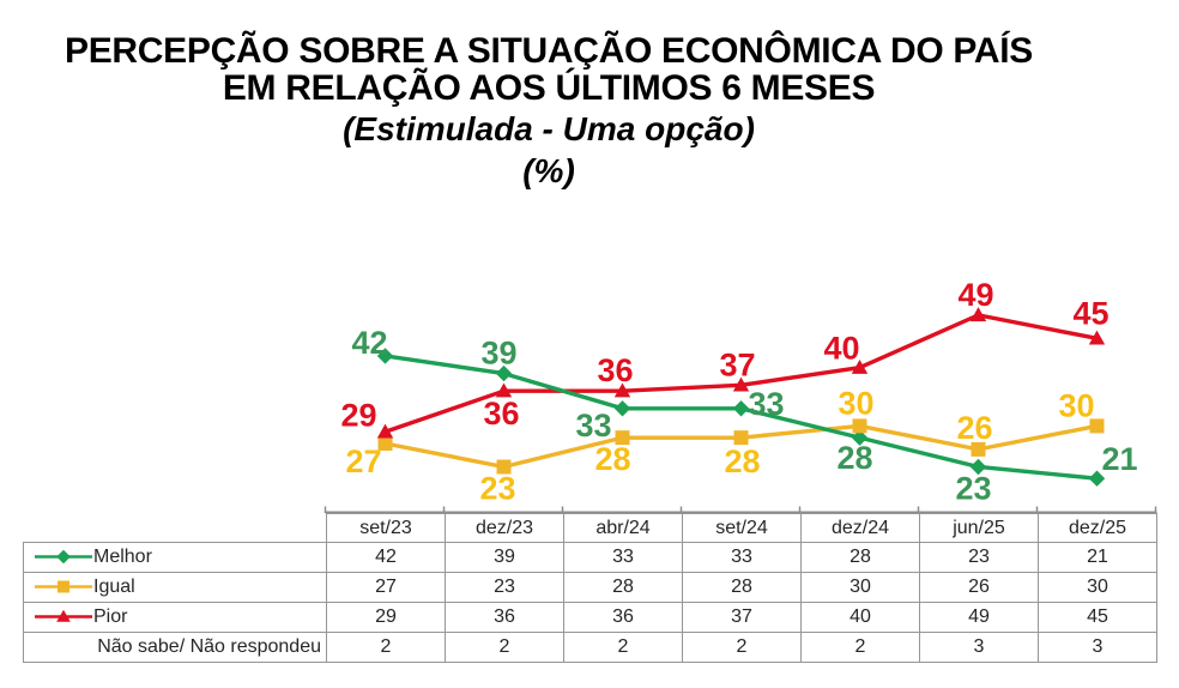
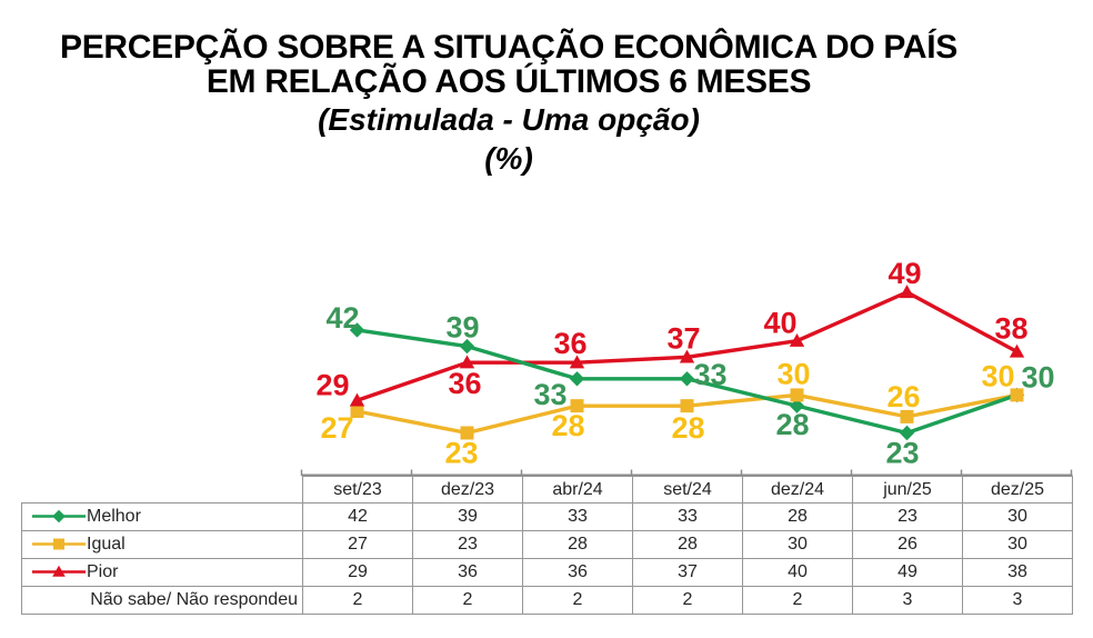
Melhor/dez/25: 21 -> 30
Pior/dez/25: 45 -> 38
